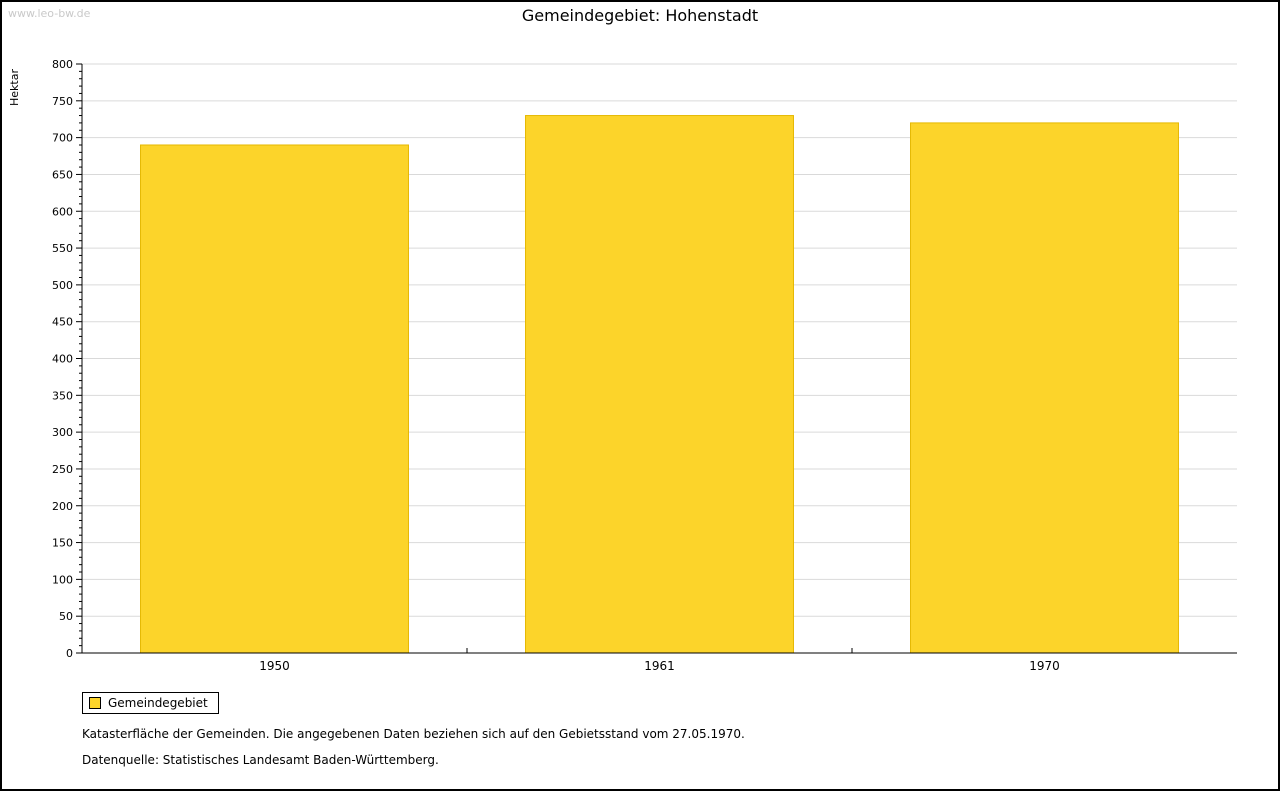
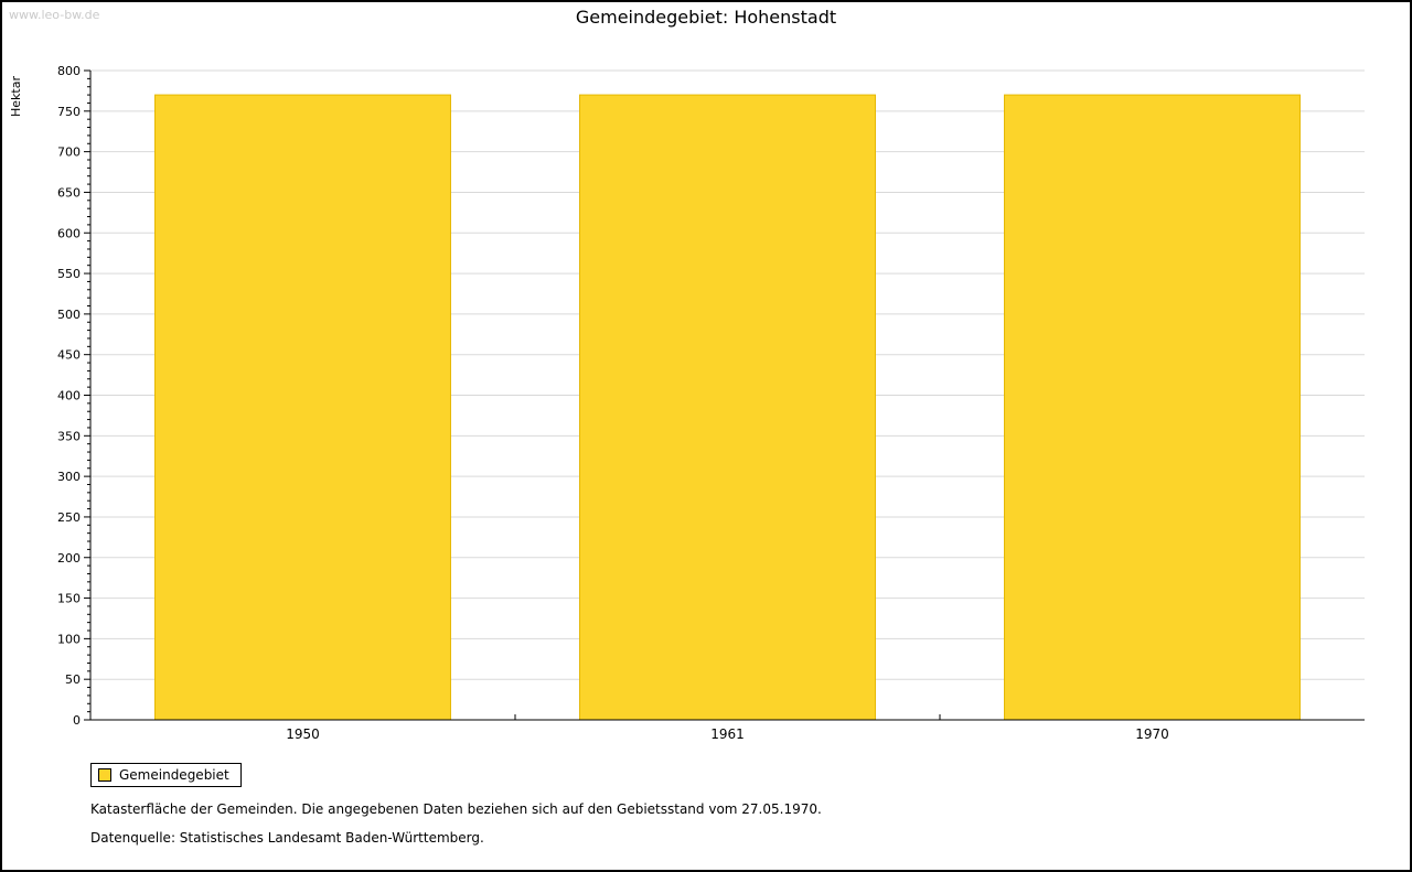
1950: 690 -> 770
1961: 730 -> 770
1970: 720 -> 770
